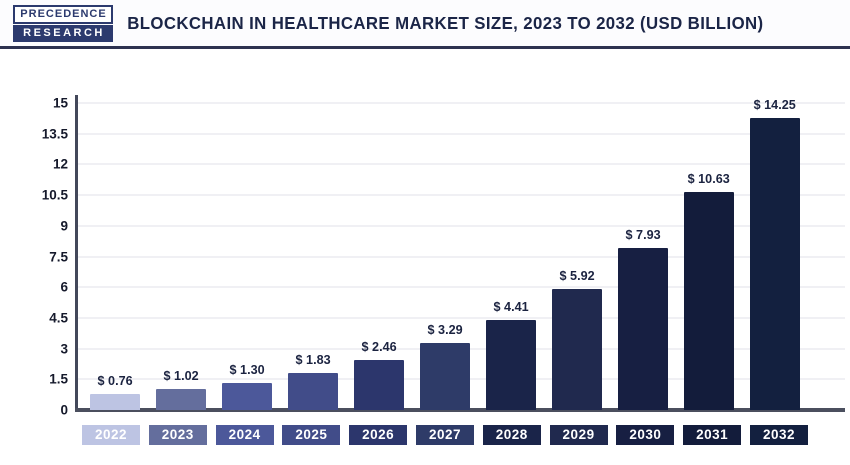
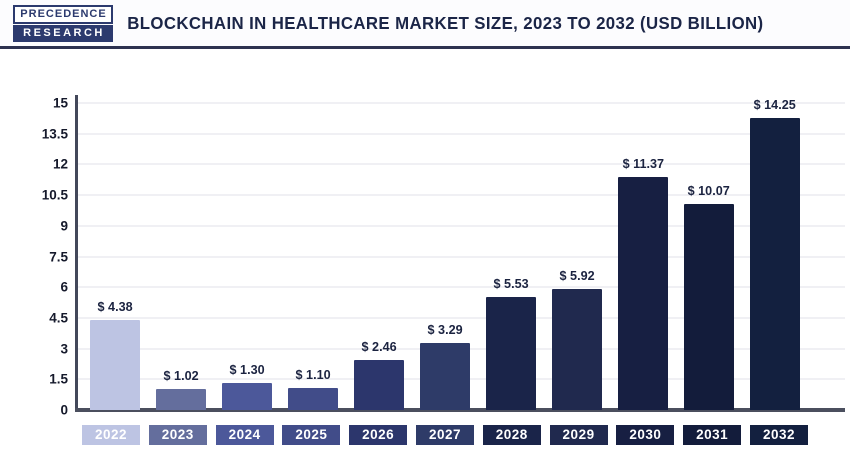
2022: 0.76 -> 4.38
2025: 1.83 -> 1.10
2028: 4.41 -> 5.53
2030: 7.93 -> 11.37
2031: 10.63 -> 10.07
